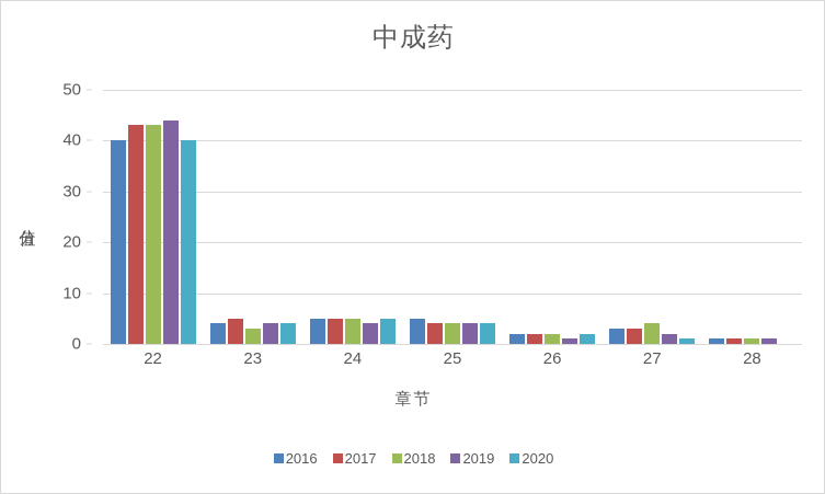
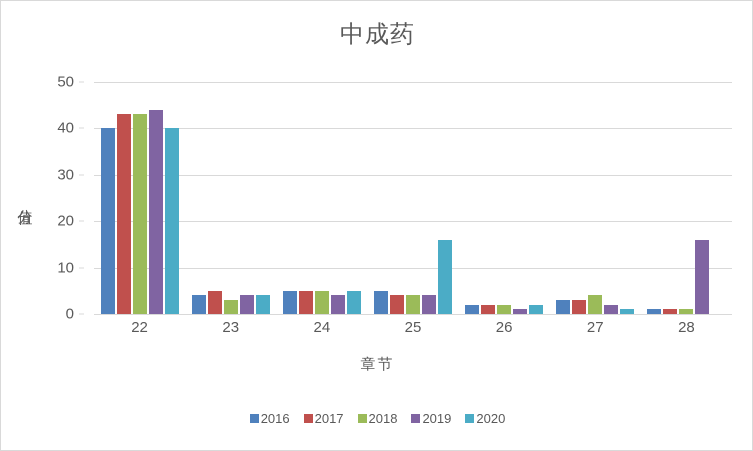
2020/25: 4 -> 16
2019/28: 1 -> 16
